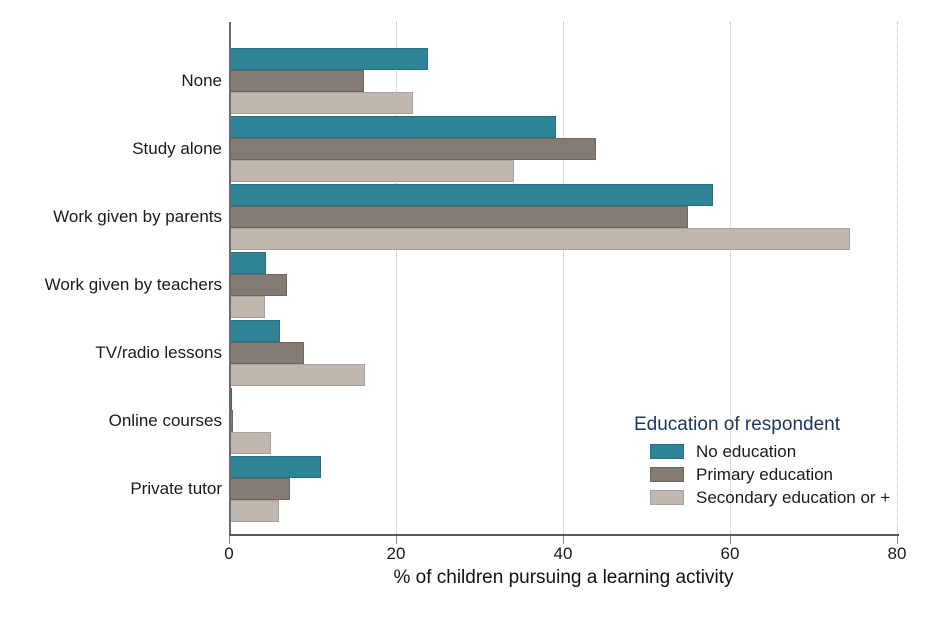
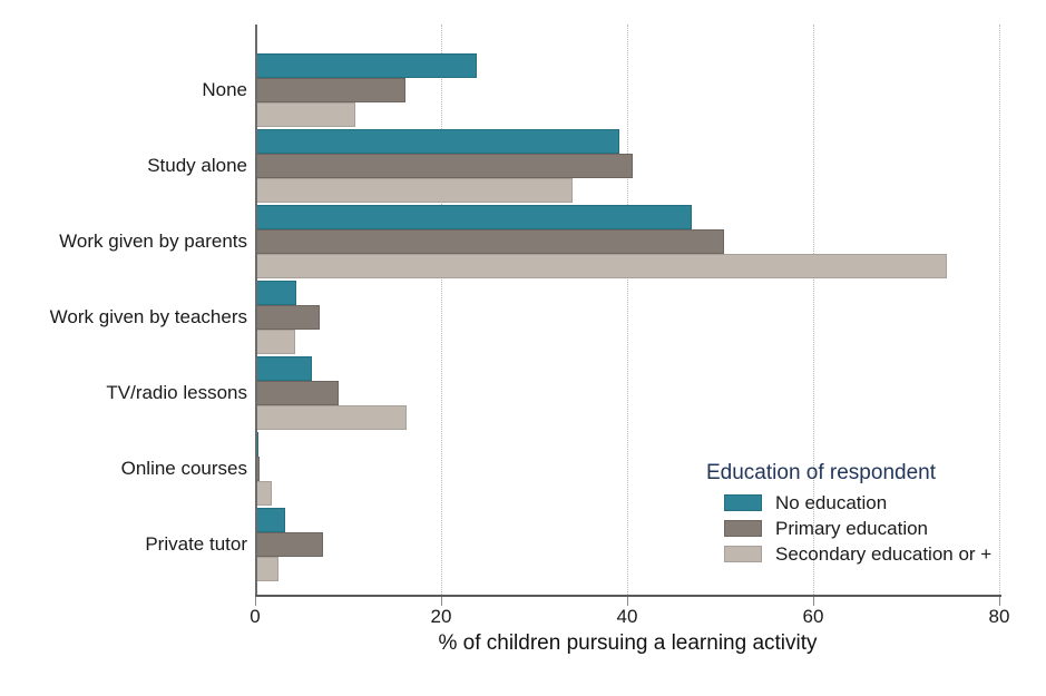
Secondary education or +/None: 22 -> 11
Primary education/Study alone: 44 -> 41
No education/Work given by parents: 58 -> 47
Primary education/Work given by parents: 55 -> 50
Secondary education or +/Online courses: 5 -> 2
No education/Private tutor: 11 -> 3
Secondary education or +/Private tutor: 6 -> 2
